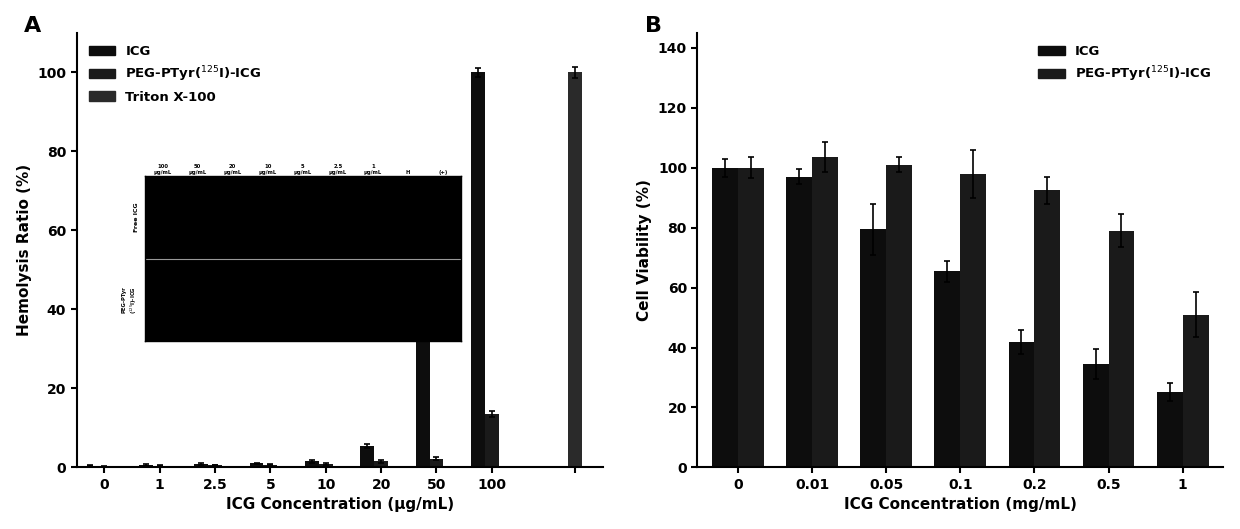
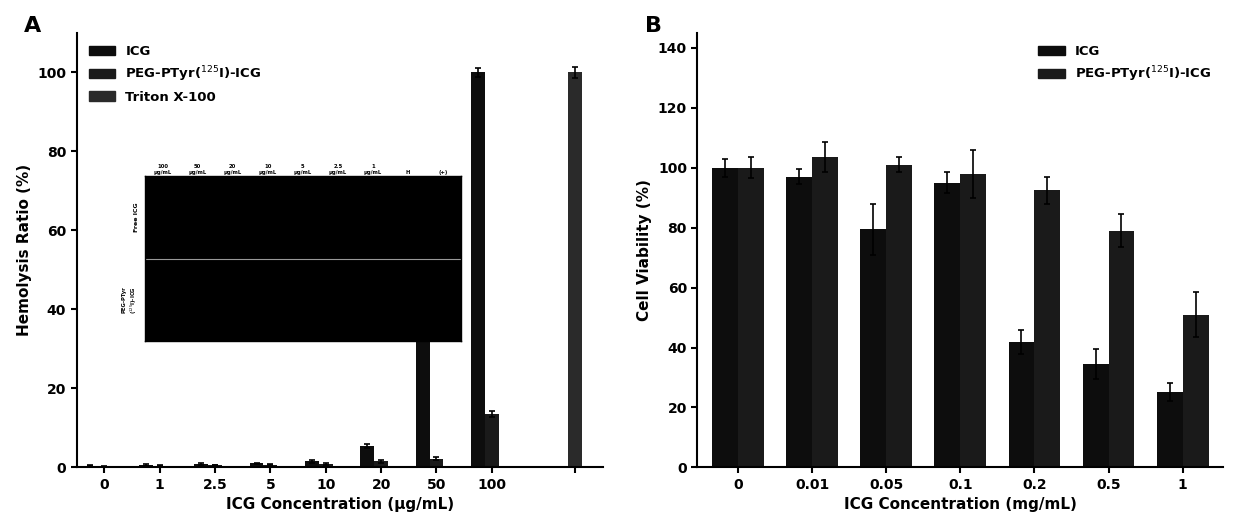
ICG/0.1: 65.5 -> 95.0
